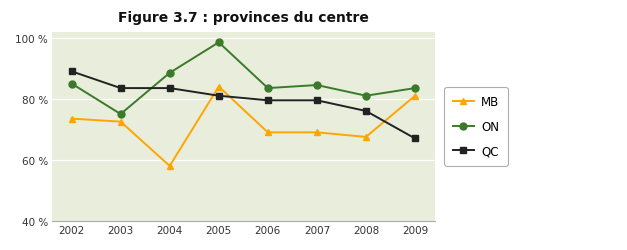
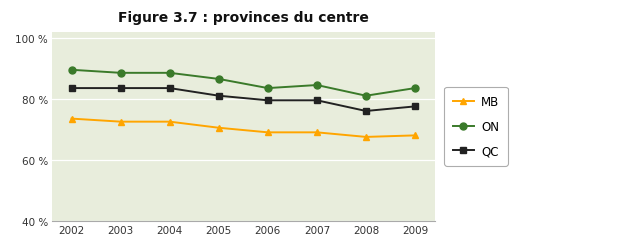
ON/2002: 85.0 % -> 89.5 %
QC/2002: 89.0 % -> 83.5 %
ON/2003: 75.0 % -> 88.5 %
MB/2004: 58.0 % -> 72.5 %
MB/2005: 84.0 % -> 70.5 %
ON/2005: 98.5 % -> 86.5 %
MB/2009: 81.0 % -> 68.0 %
QC/2009: 67.0 % -> 77.5 %
